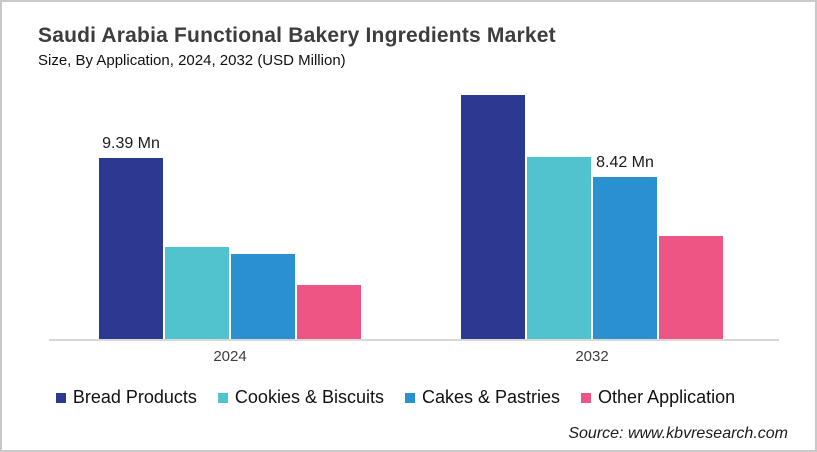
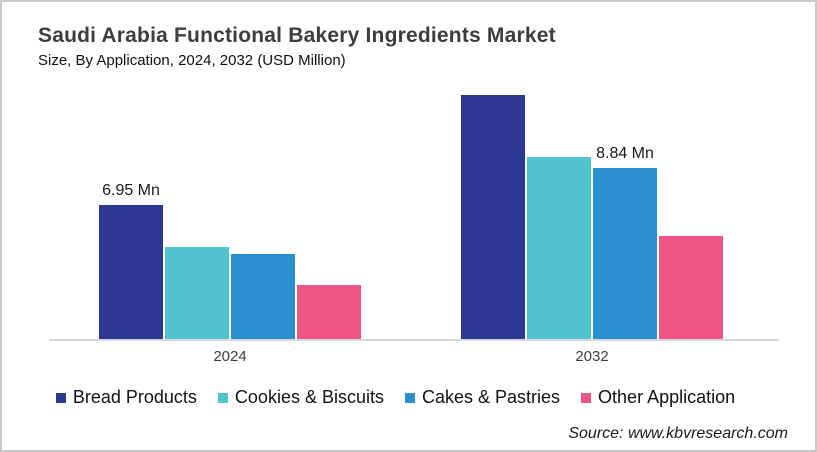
Bread Products/2024: 9.39 -> 6.95
Cakes & Pastries/2032: 8.42 -> 8.84
